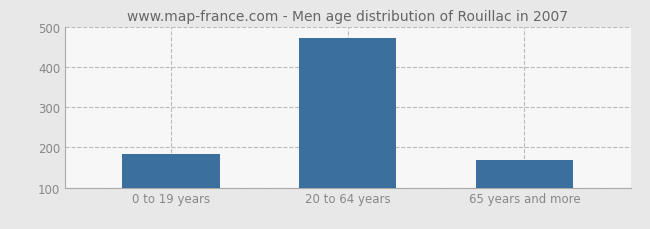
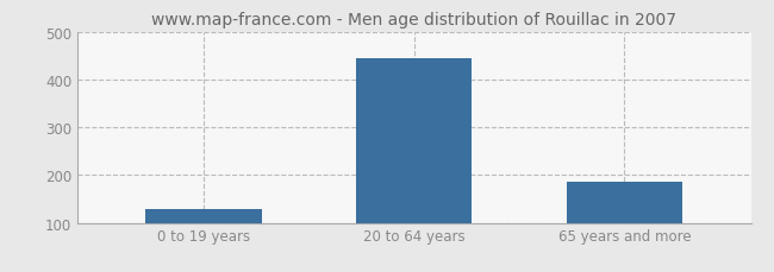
0 to 19 years: 183 -> 130
20 to 64 years: 471 -> 445
65 years and more: 168 -> 185
